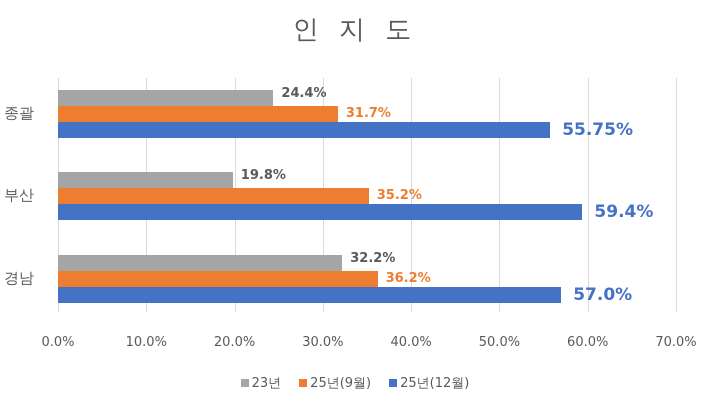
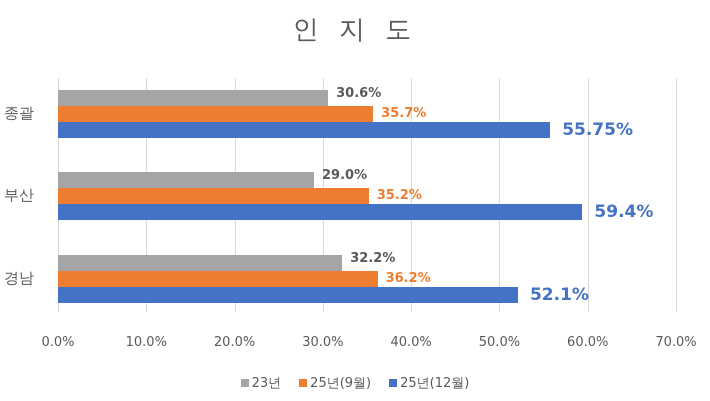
23년/종괄: 24.4% -> 30.6%
25년(9월)/종괄: 31.7% -> 35.7%
23년/부산: 19.8% -> 29.0%
25년(12월)/경남: 57.0% -> 52.1%
